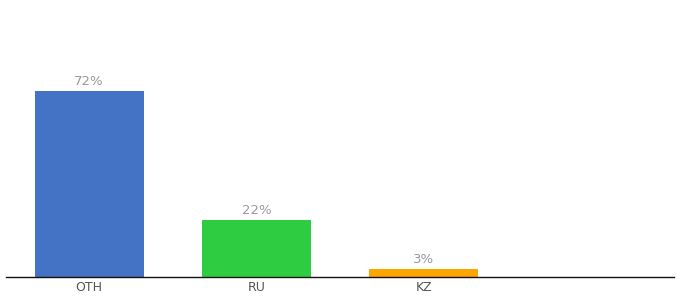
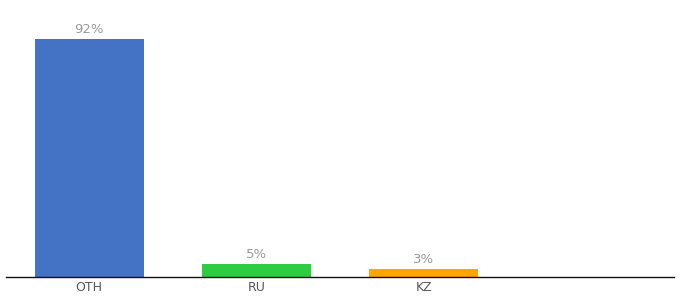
OTH: 72% -> 92%
RU: 22% -> 5%
